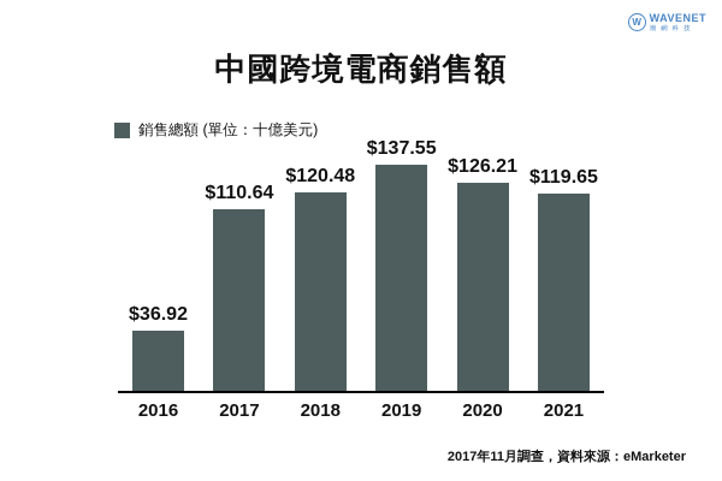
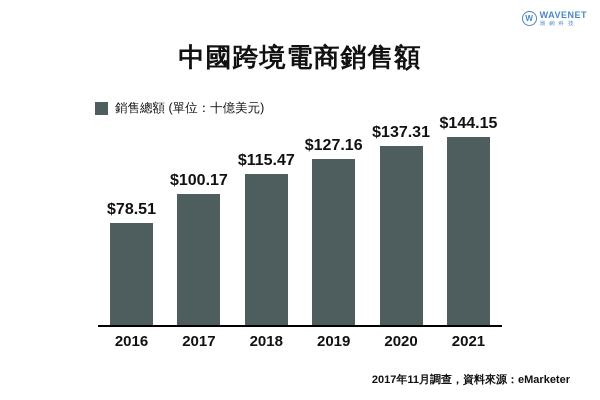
2016: $36.92 -> $78.51
2017: $110.64 -> $100.17
2018: $120.48 -> $115.47
2019: $137.55 -> $127.16
2020: $126.21 -> $137.31
2021: $119.65 -> $144.15
